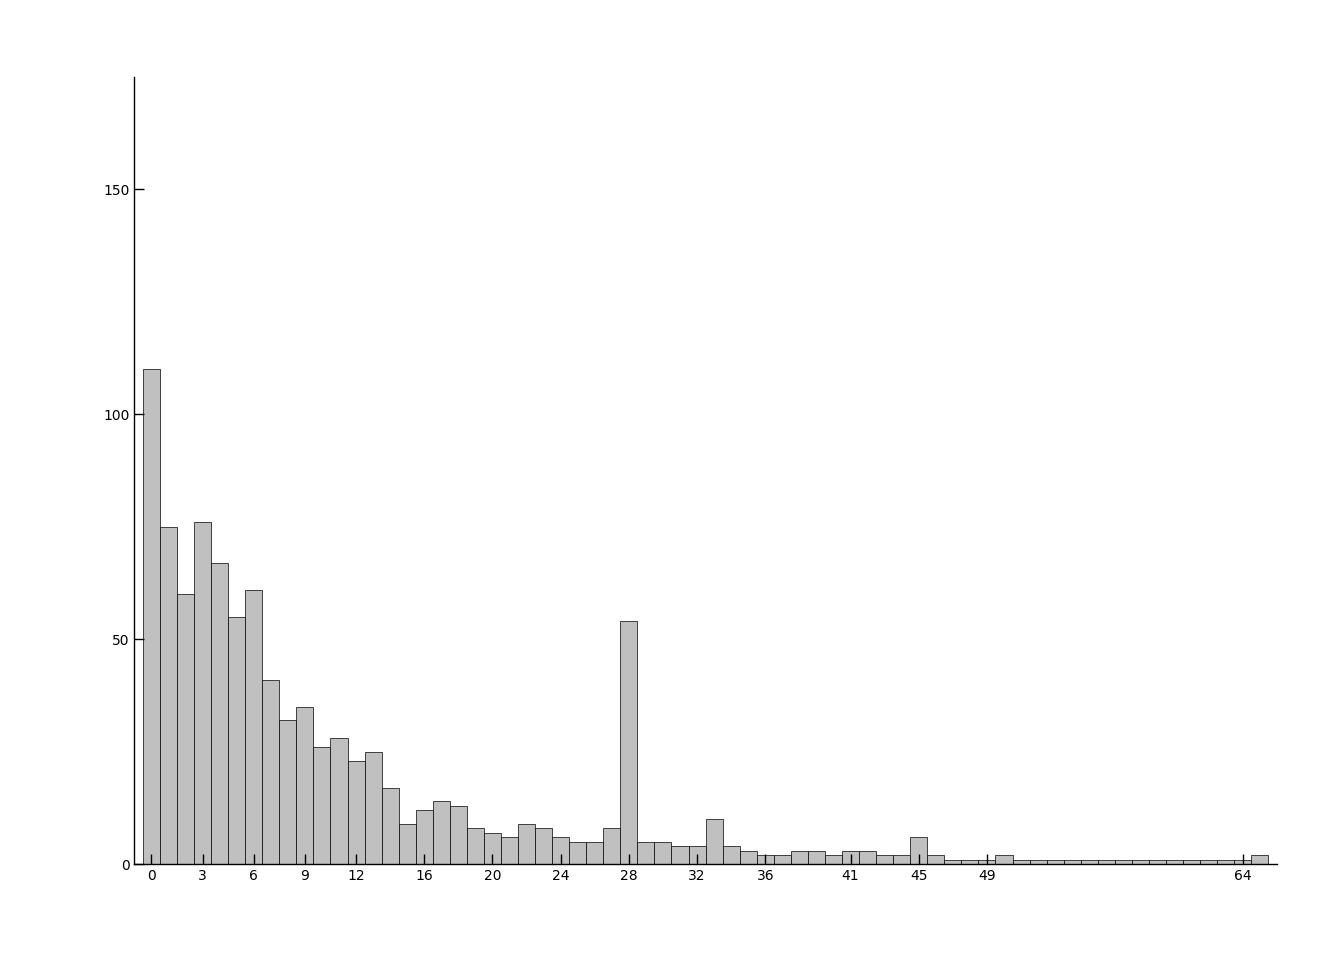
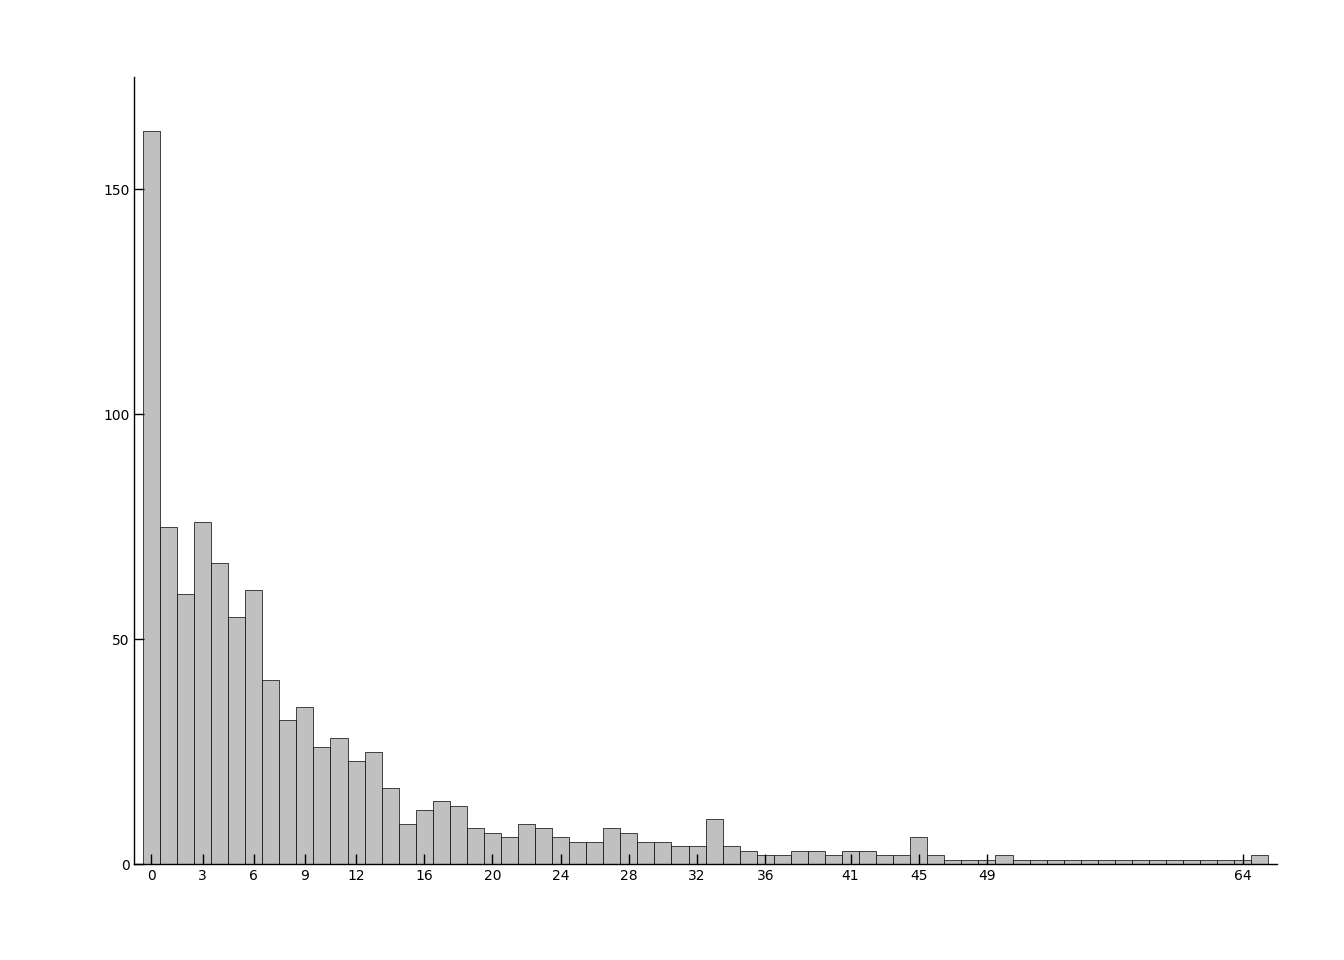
0: 110 -> 163
28: 54 -> 7
